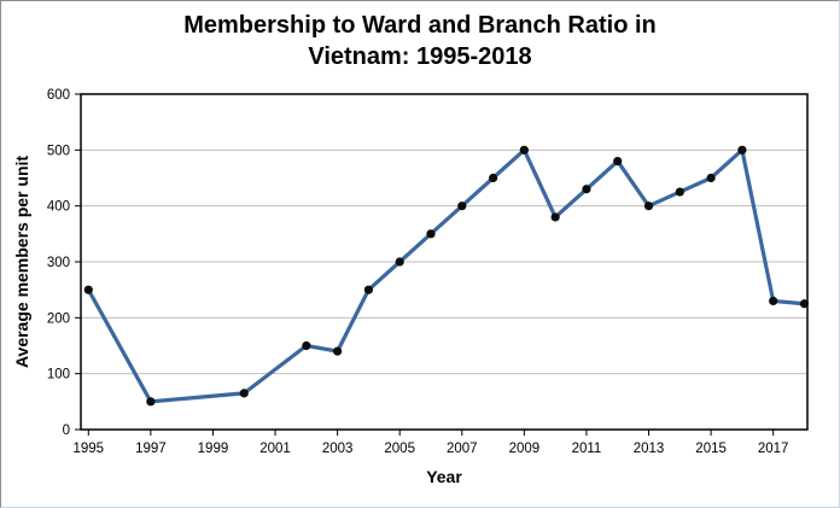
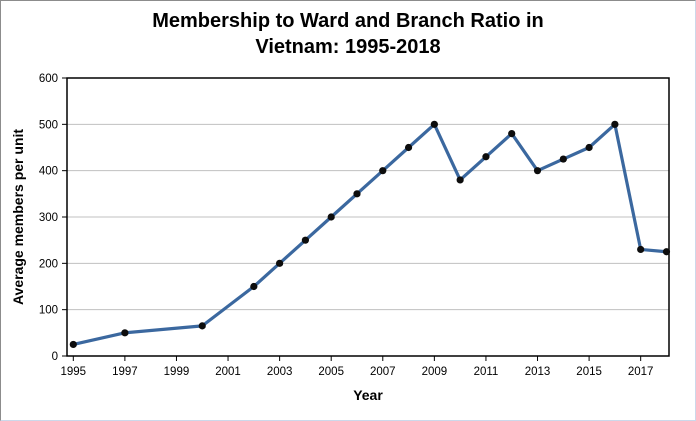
1995: 250 -> 20
2003: 140 -> 200
